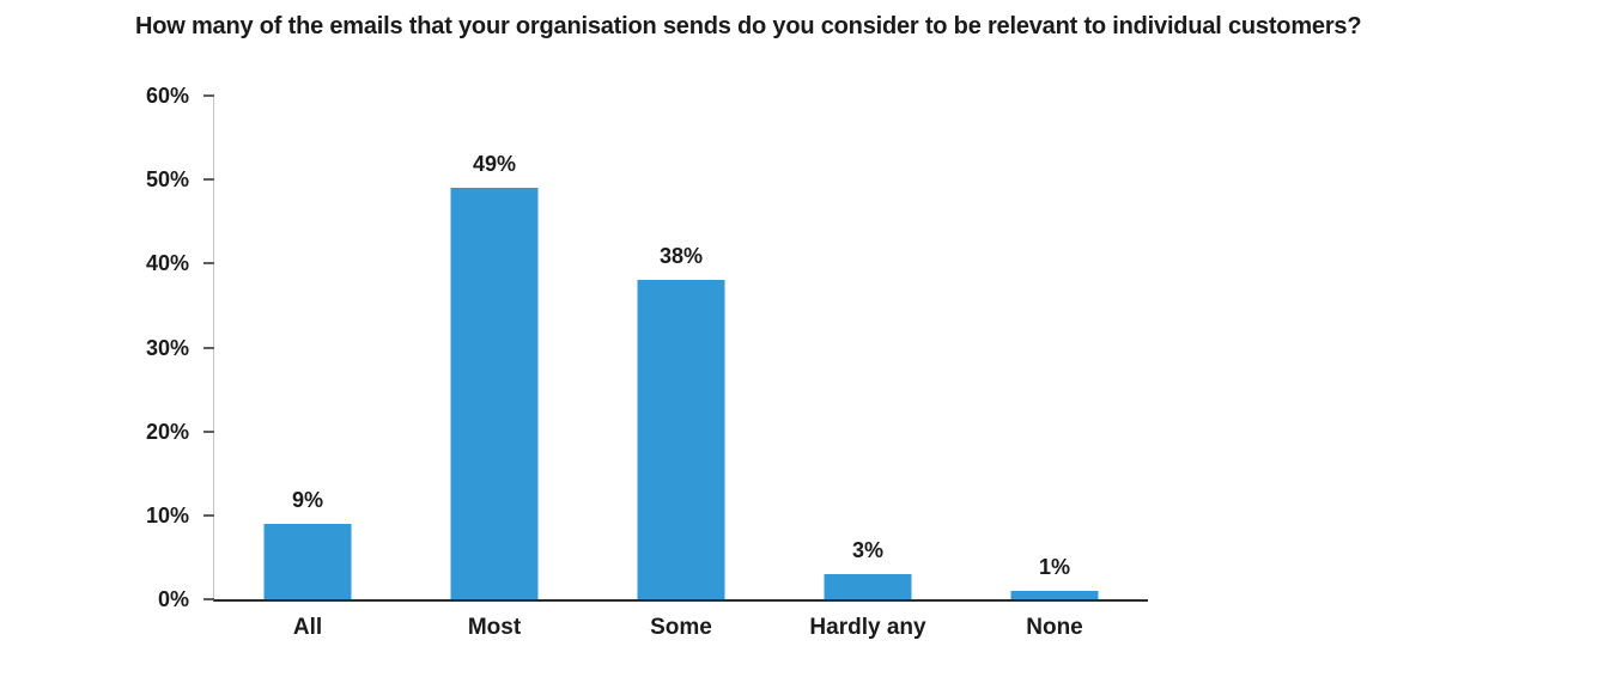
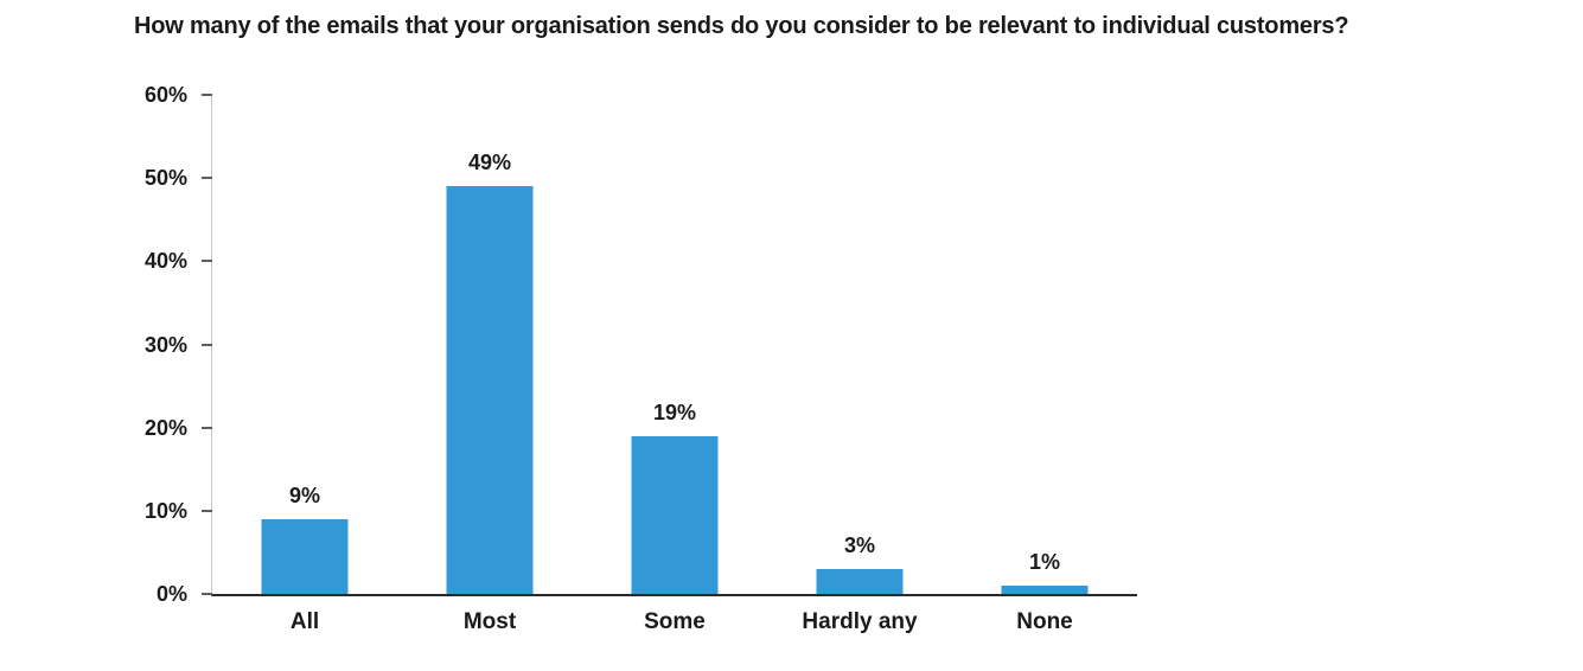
Some: 38% -> 19%
